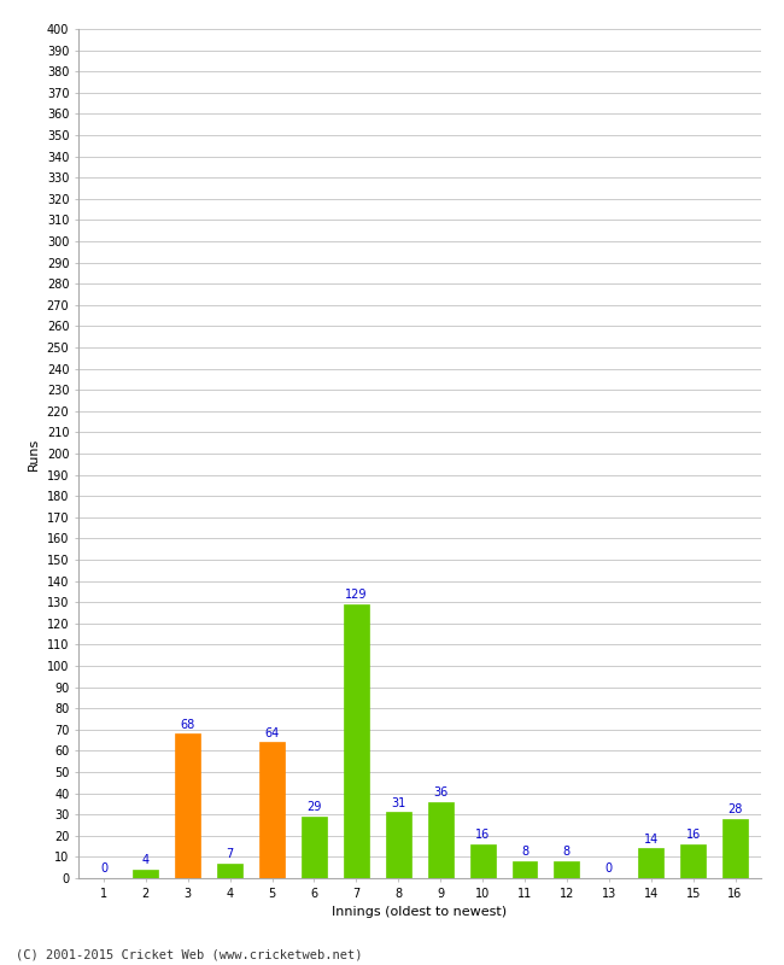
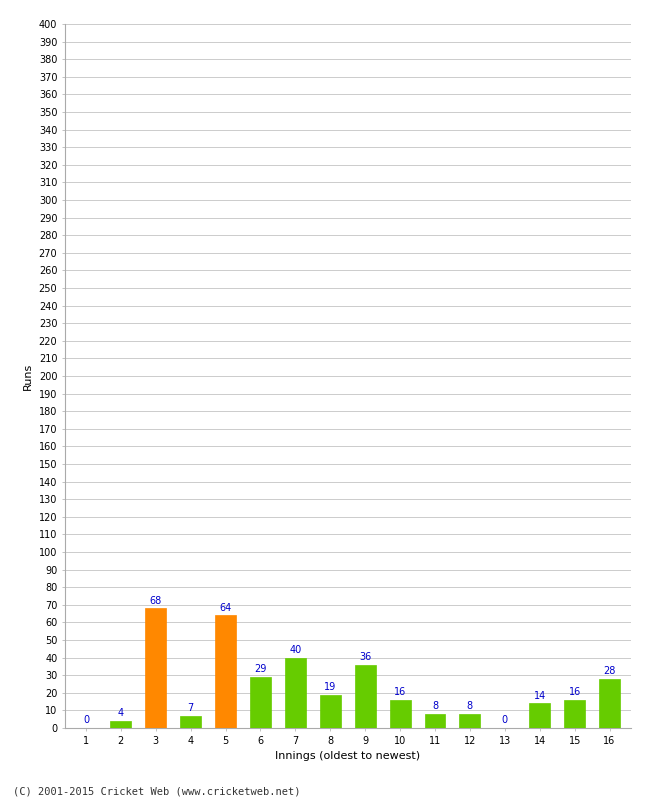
7: 129 -> 40
8: 31 -> 19
